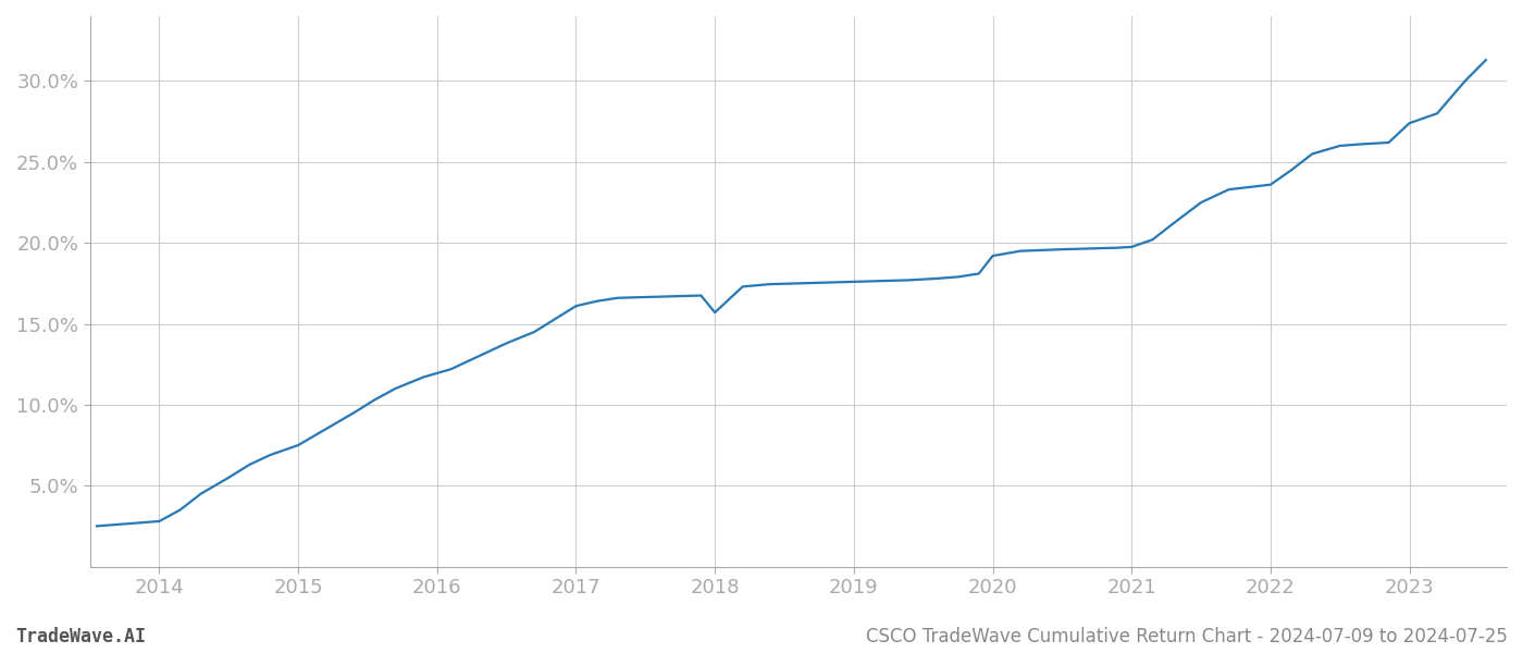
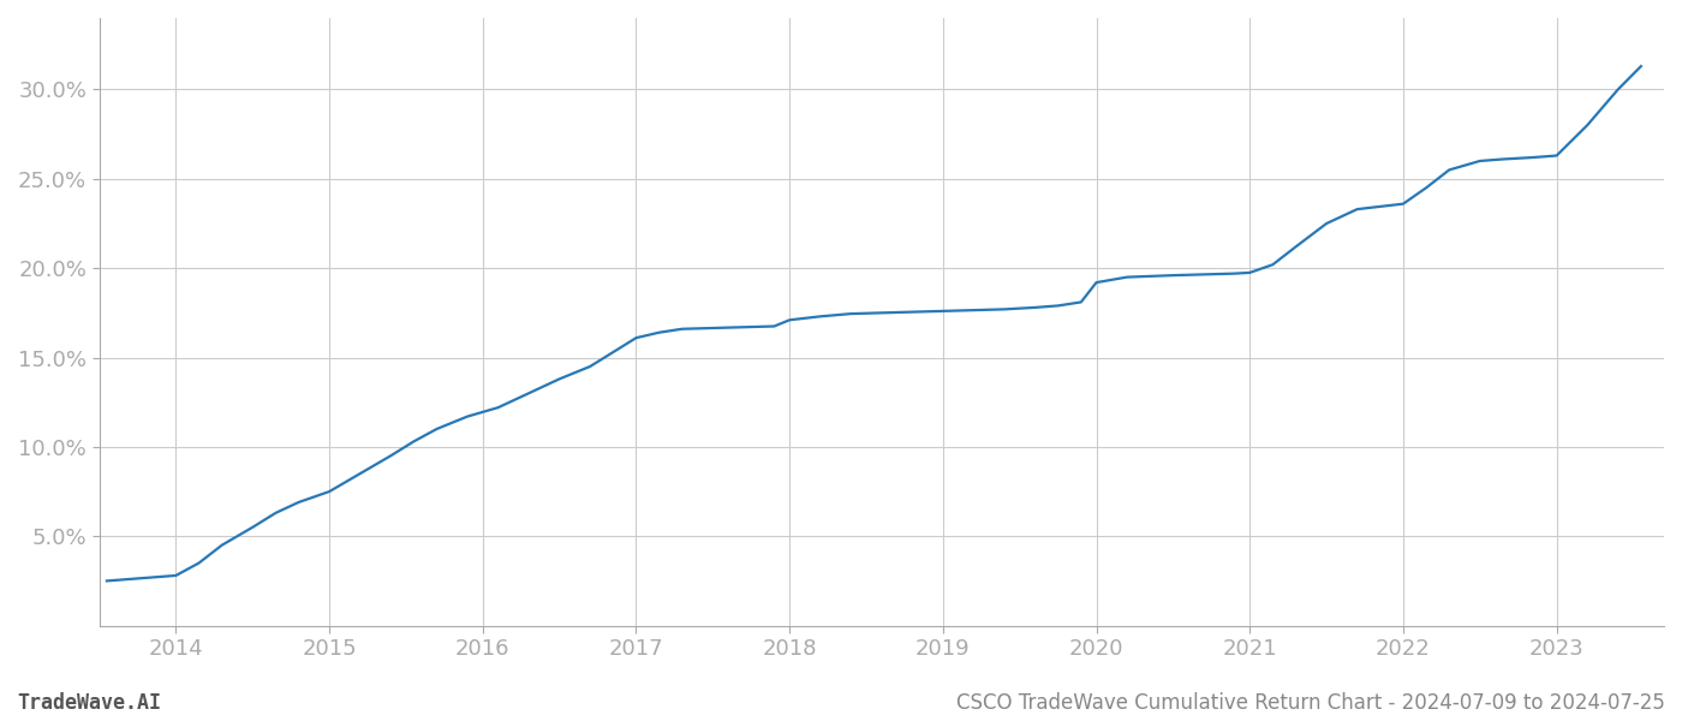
2018: 15.7% -> 17.1%
2023: 27.4% -> 26.3%
